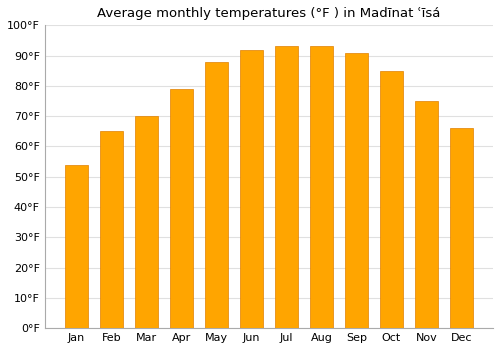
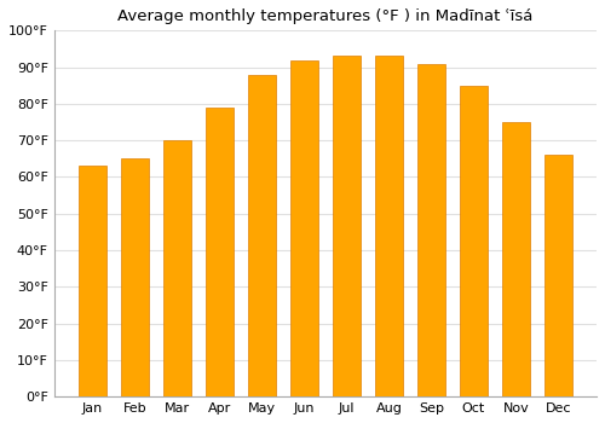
Jan: 54°F -> 63°F
